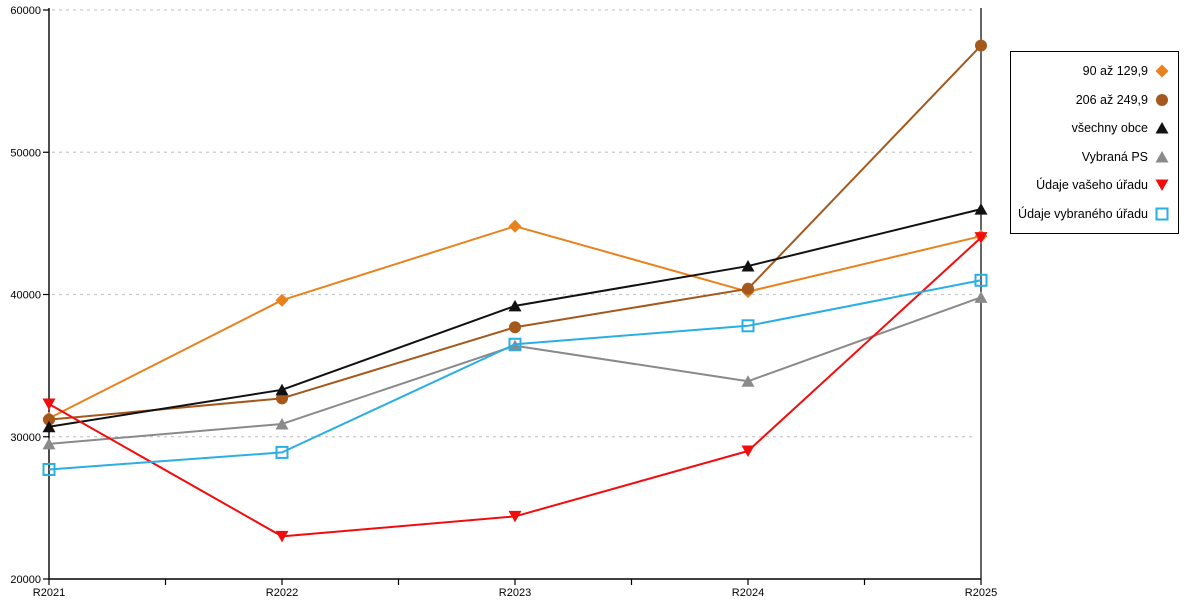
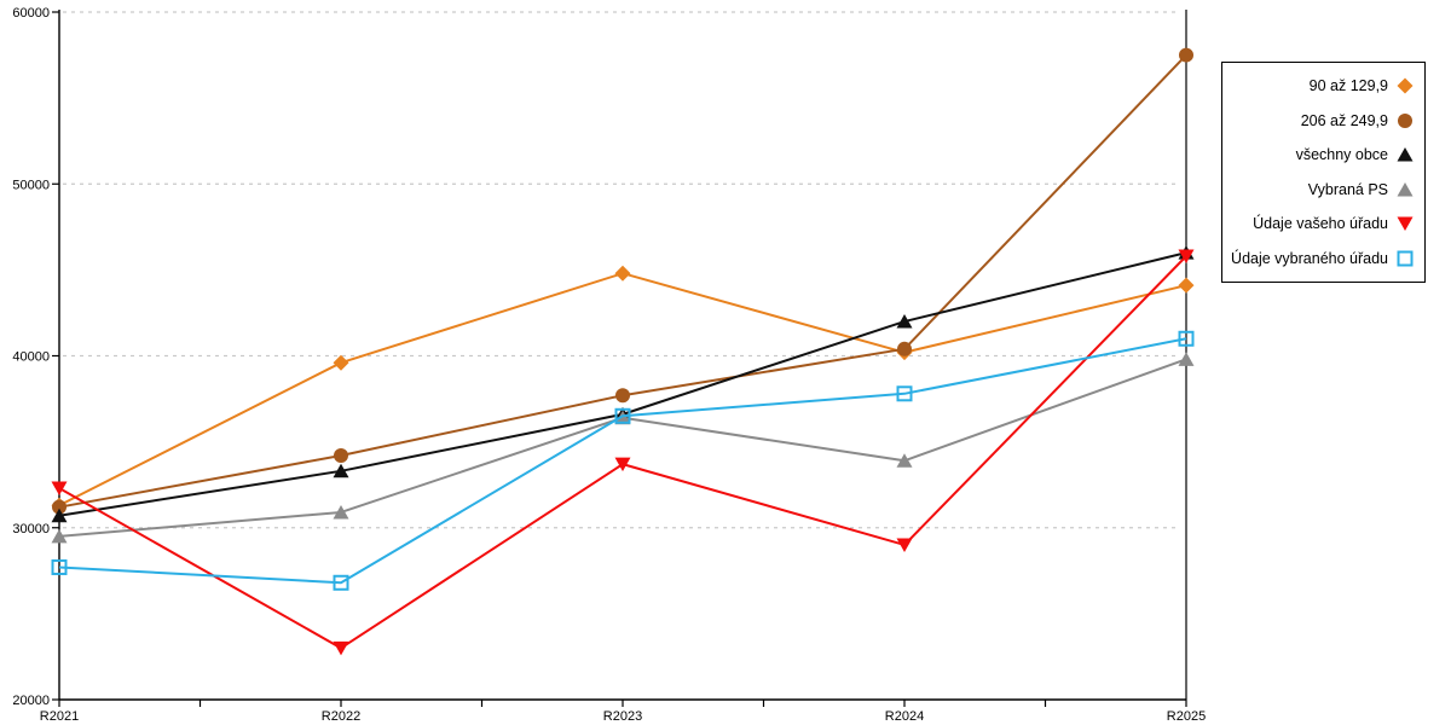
206 až 249,9/R2022: 32700 -> 34200
Údaje vybraného úřadu/R2022: 28900 -> 26800
všechny obce/R2023: 39200 -> 36600
Údaje vašeho úřadu/R2023: 24400 -> 33700
Údaje vašeho úřadu/R2025: 44000 -> 45800
